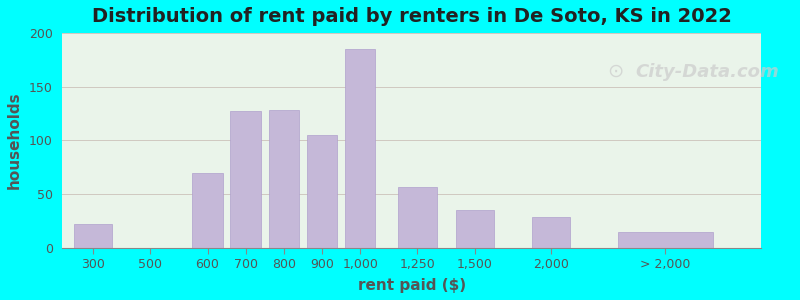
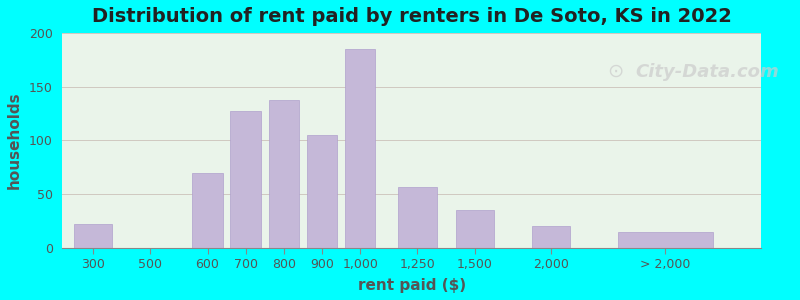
800: 128 -> 138
2,000: 29 -> 20
